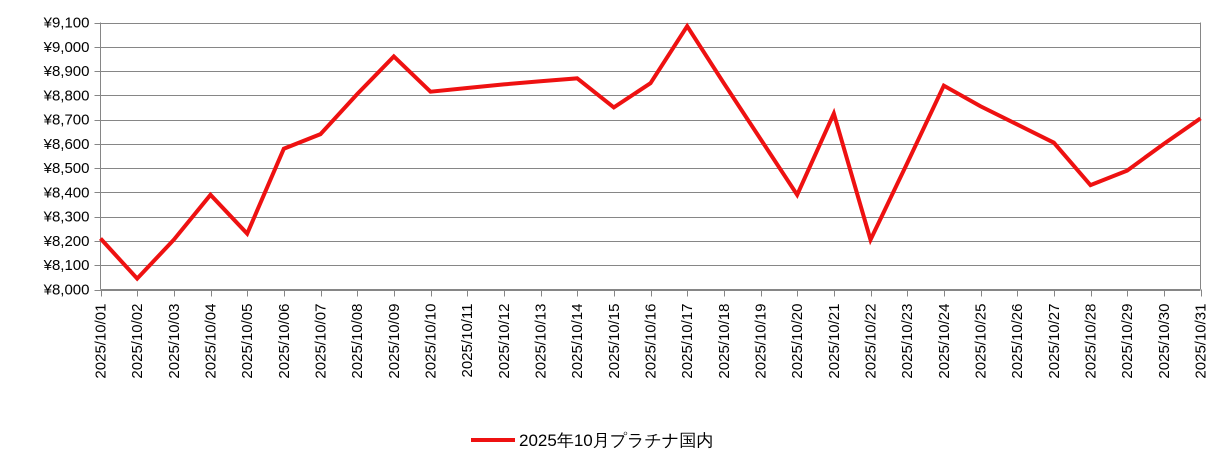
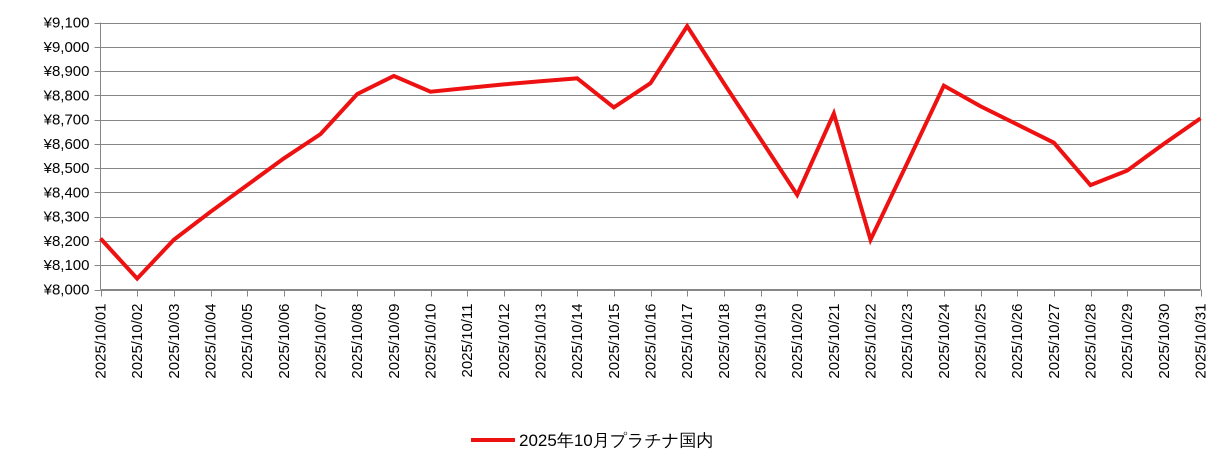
2025/10/04: ¥8390 -> ¥8320
2025/10/05: ¥8230 -> ¥8430
2025/10/06: ¥8580 -> ¥8540
2025/10/09: ¥8960 -> ¥8880
